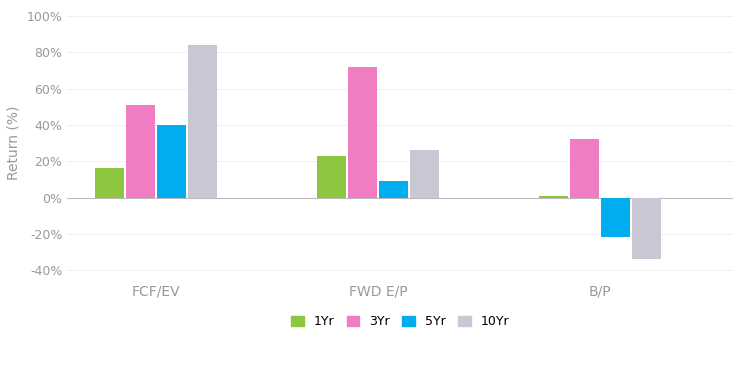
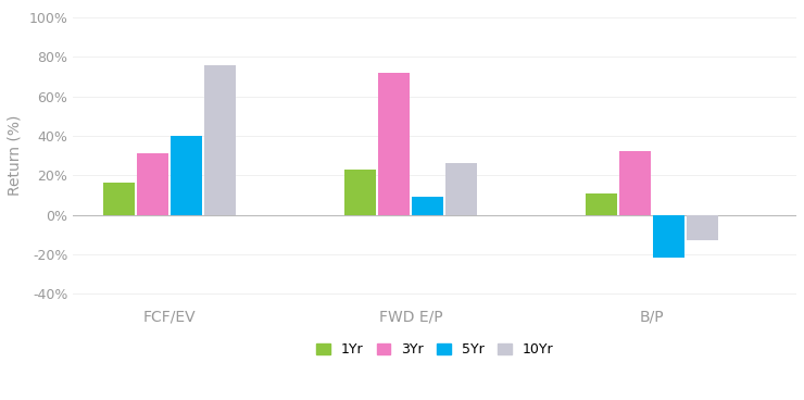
3Yr/FCF/EV: 51% -> 31%
10Yr/FCF/EV: 84% -> 76%
1Yr/B/P: 1% -> 11%
10Yr/B/P: -34% -> -13%
